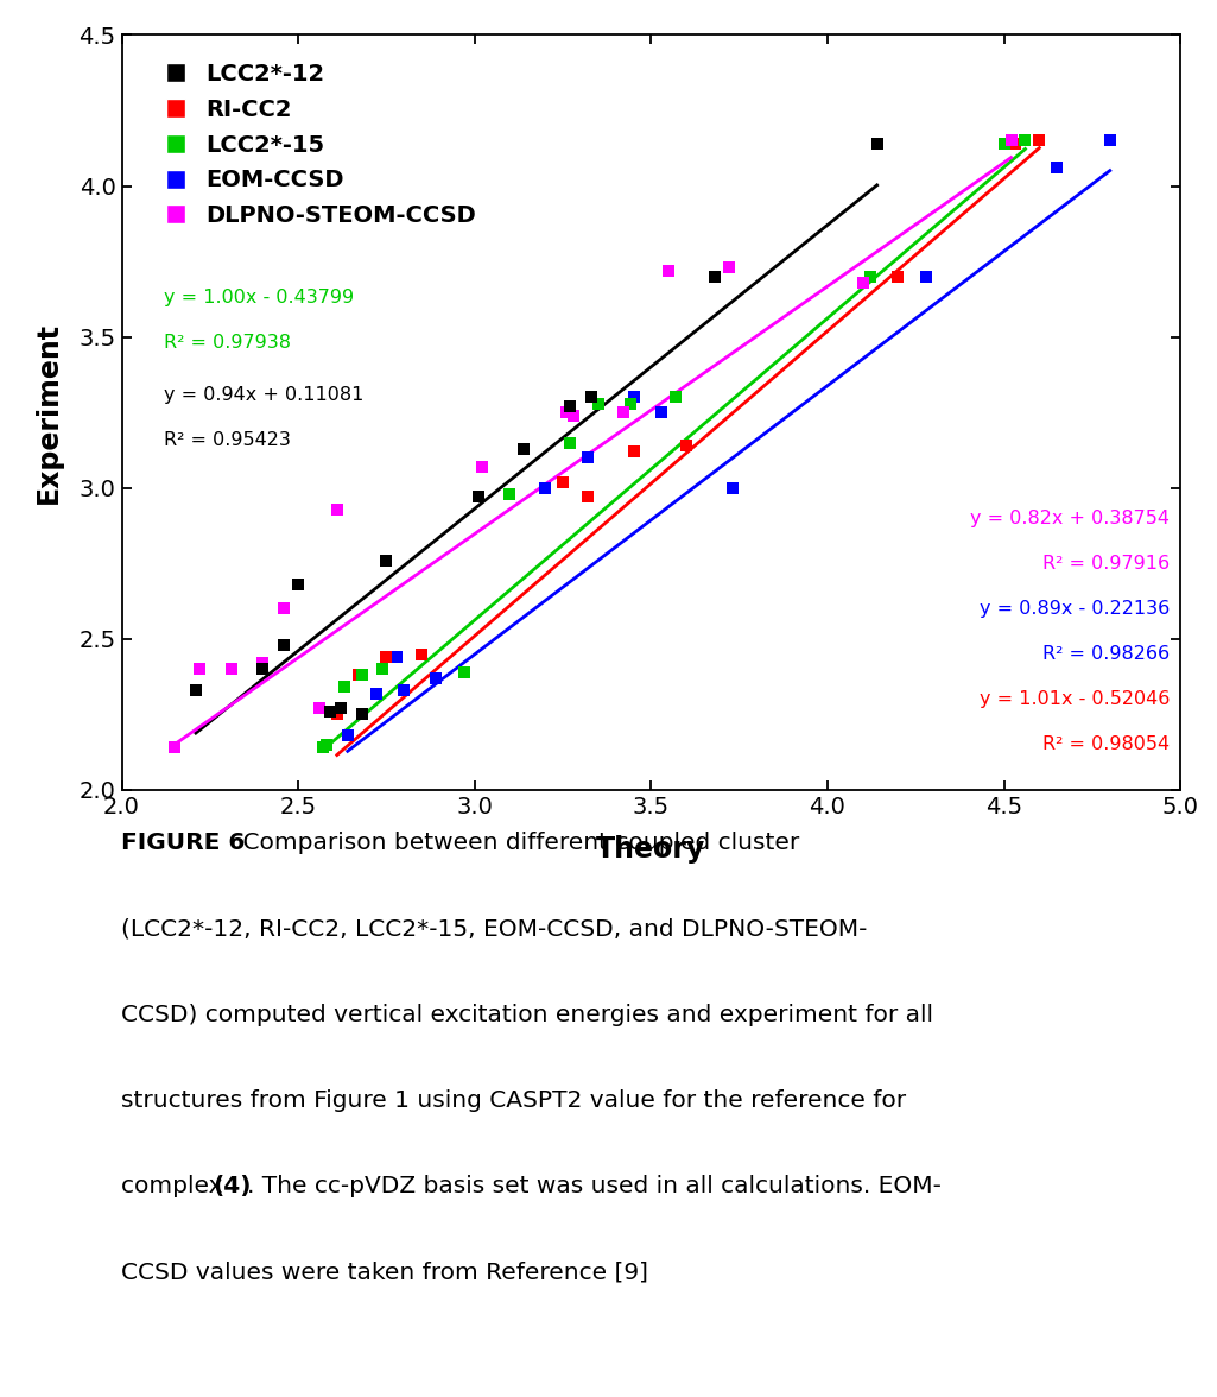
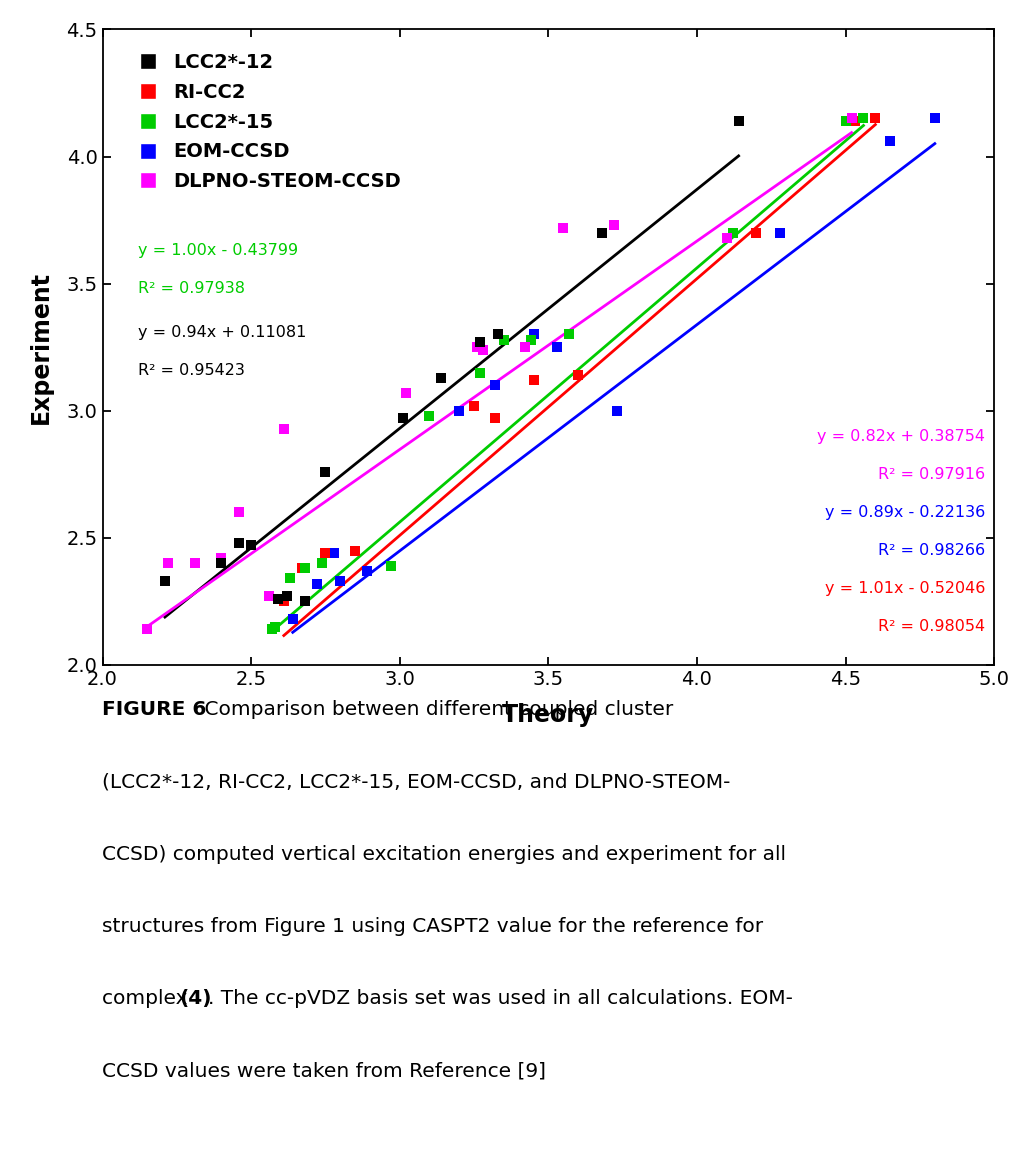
LCC2*-12/2.5: 2.68 -> 2.47
